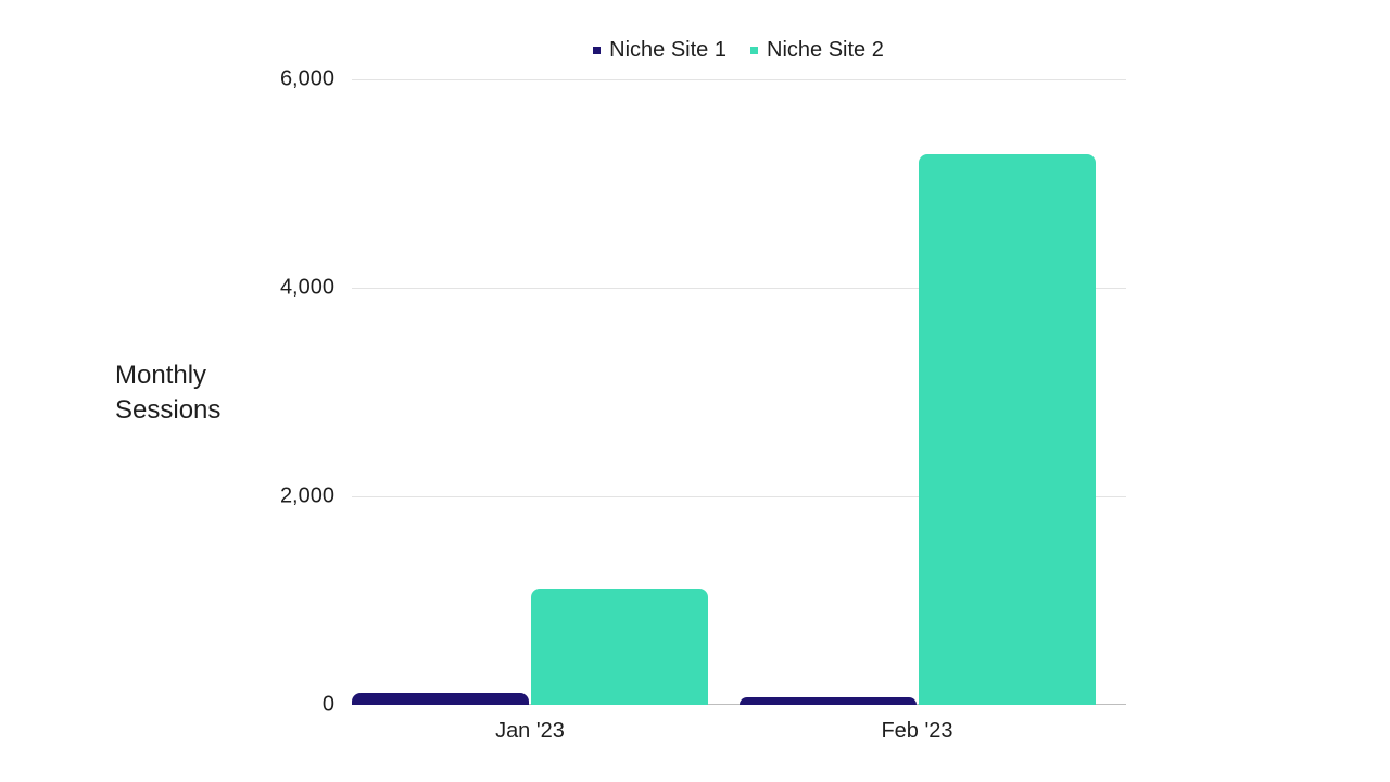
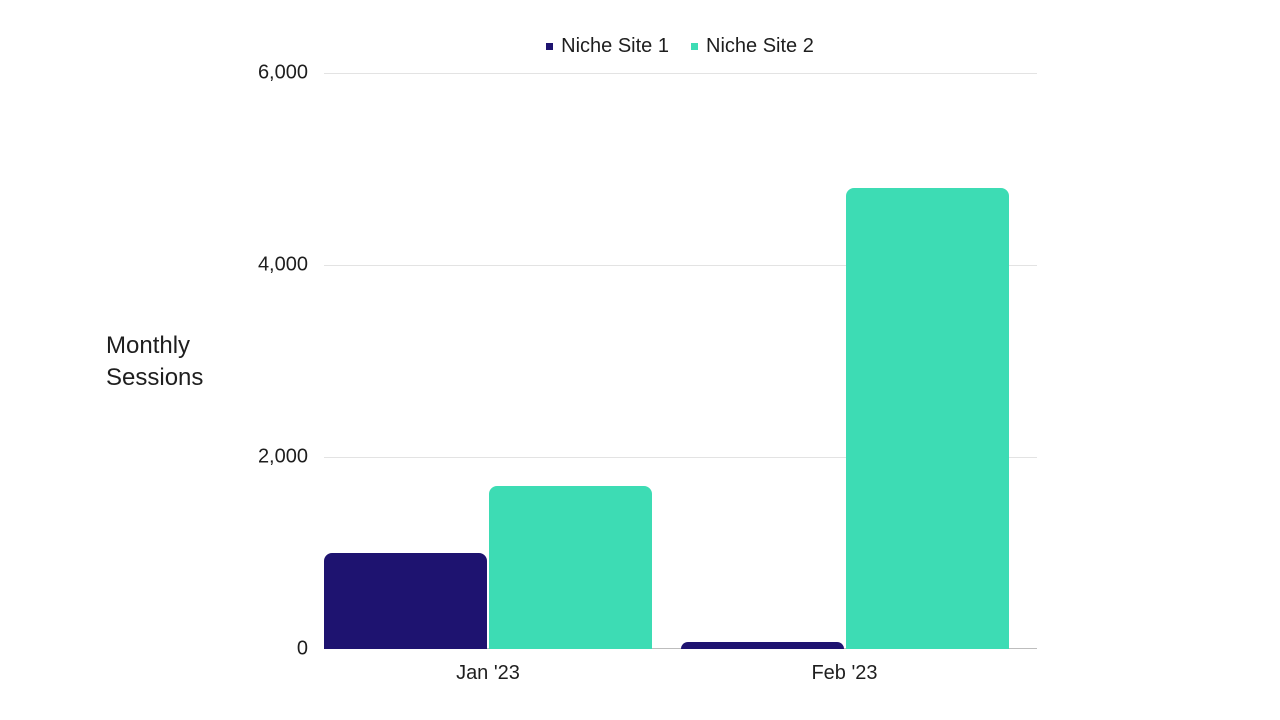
Niche Site 1/Jan '23: 100 -> 1000
Niche Site 2/Jan '23: 1100 -> 1700
Niche Site 2/Feb '23: 5300 -> 4800
